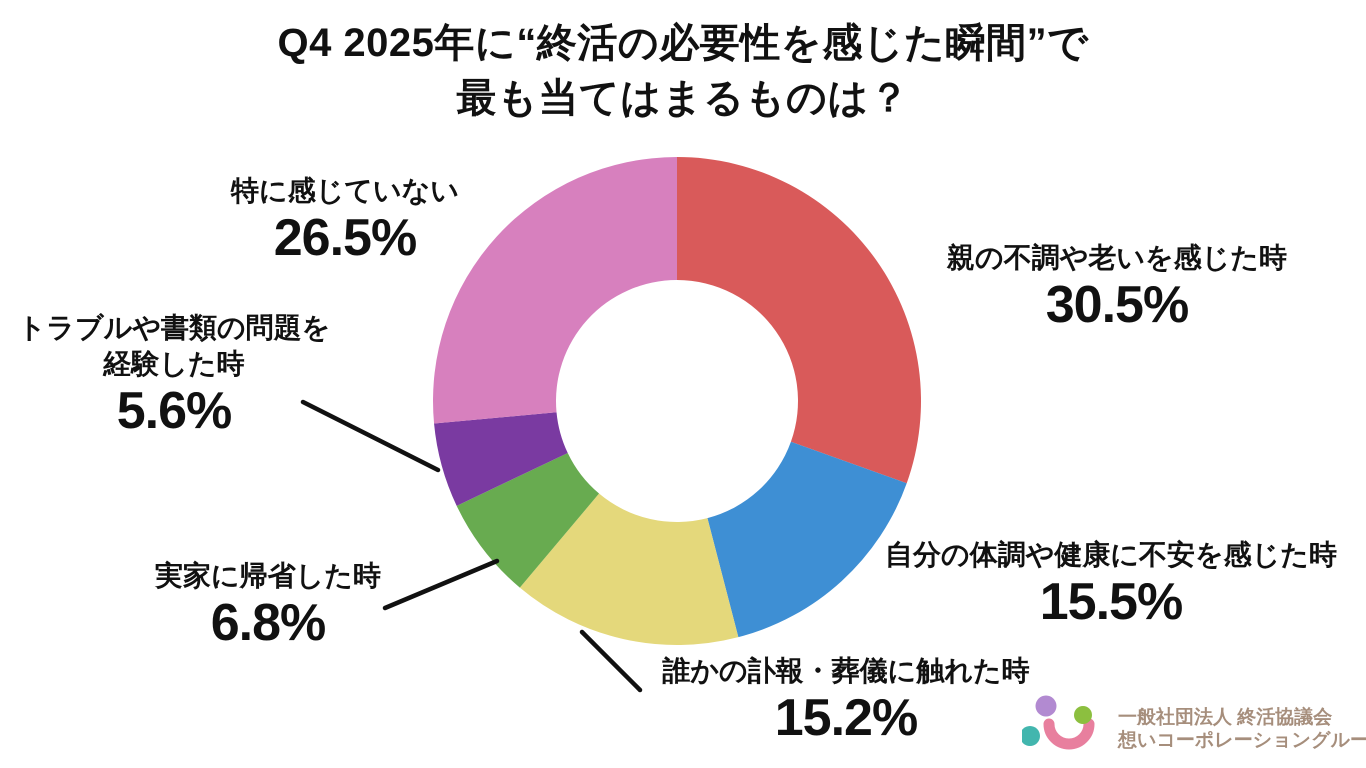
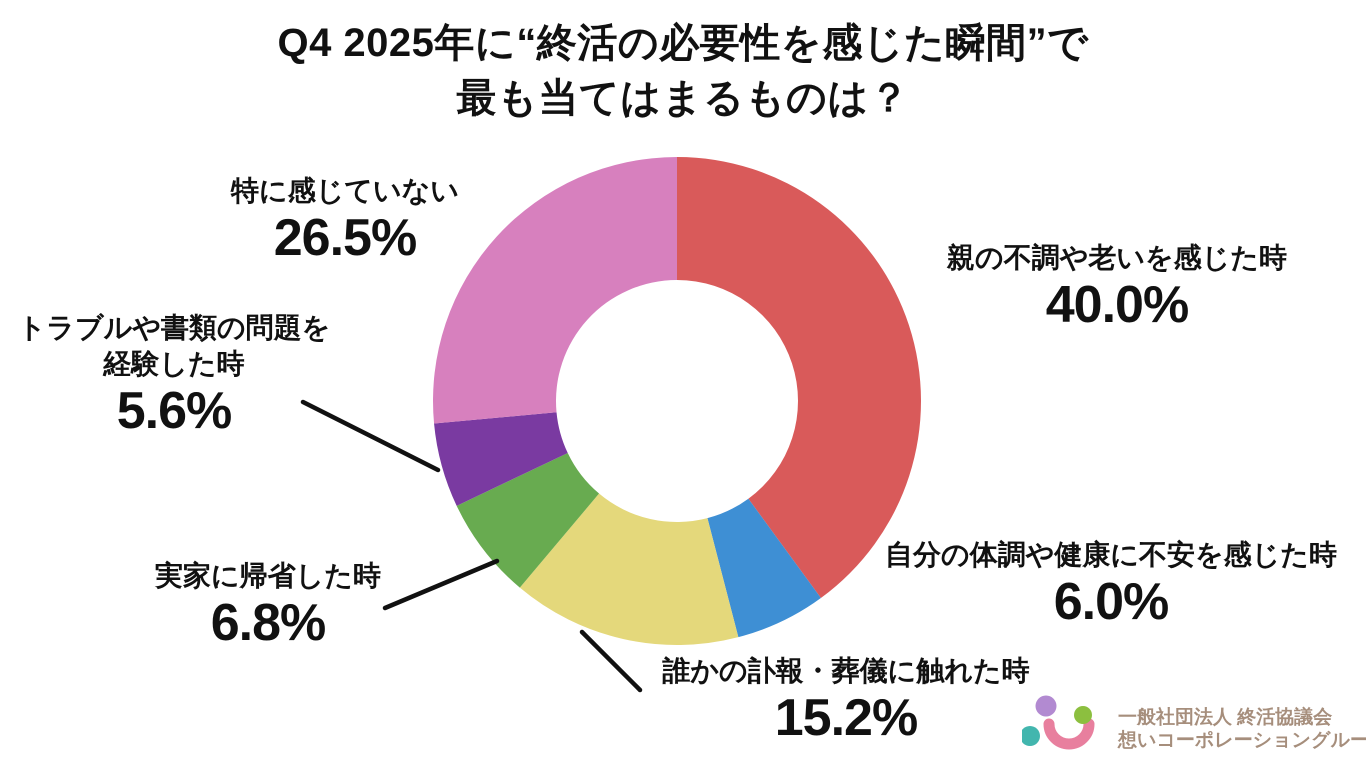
親の不調や老いを感じた時: 30.5% -> 40.0%
自分の体調や健康に不安を感じた時: 15.5% -> 6.0%
